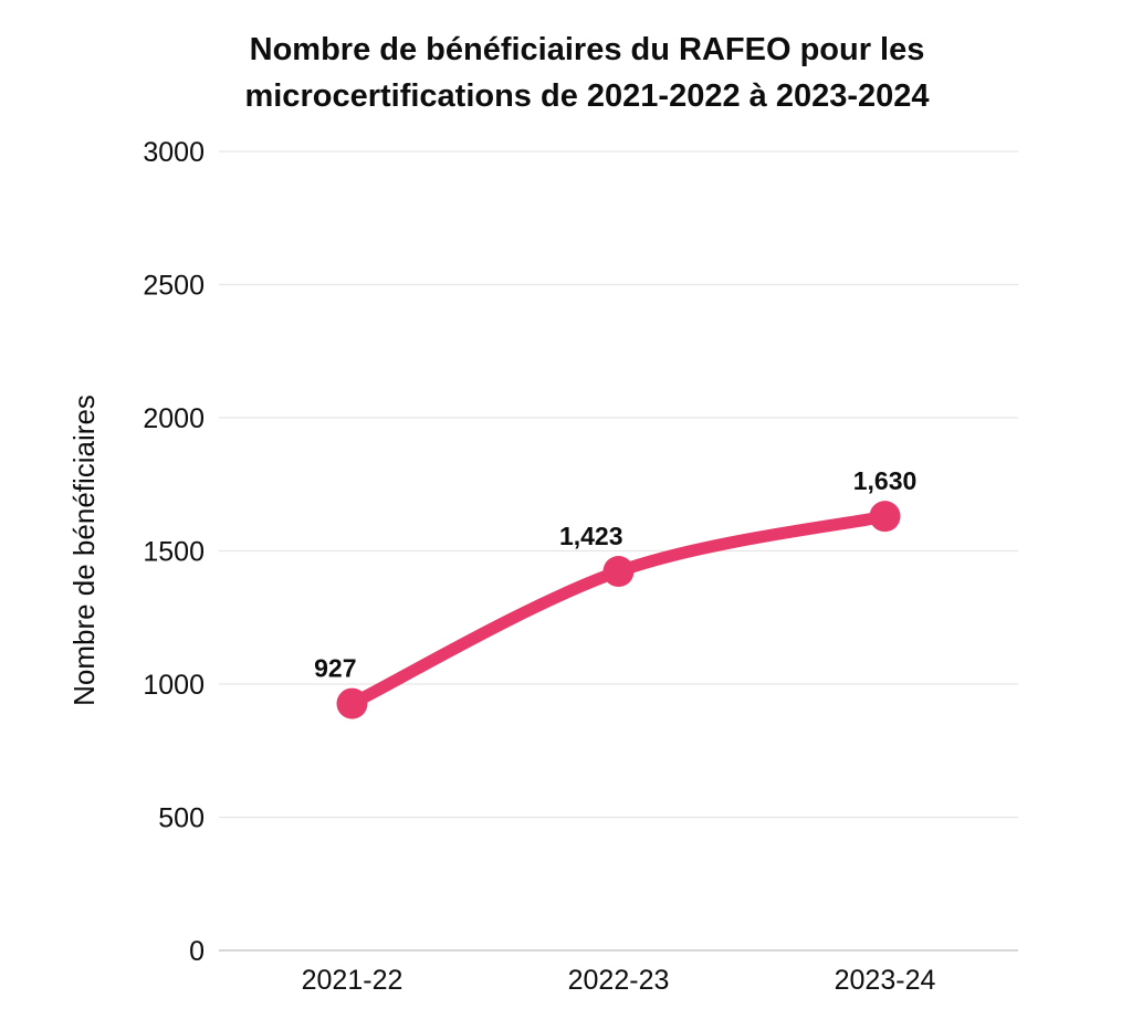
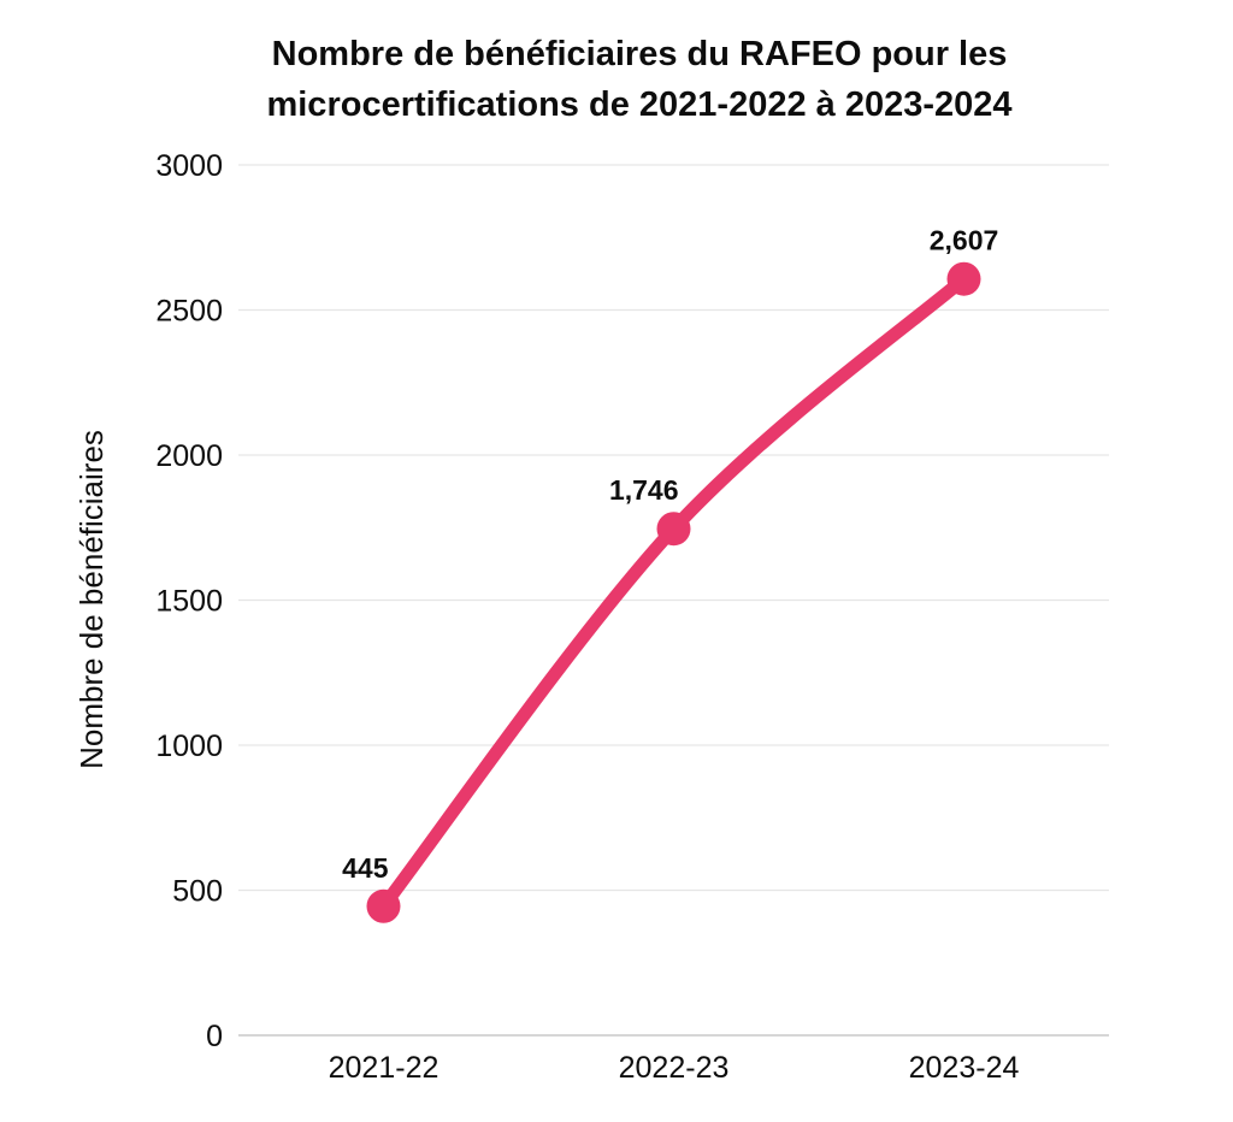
2021-22: 927 -> 445
2022-23: 1,423 -> 1,746
2023-24: 1,630 -> 2,607
